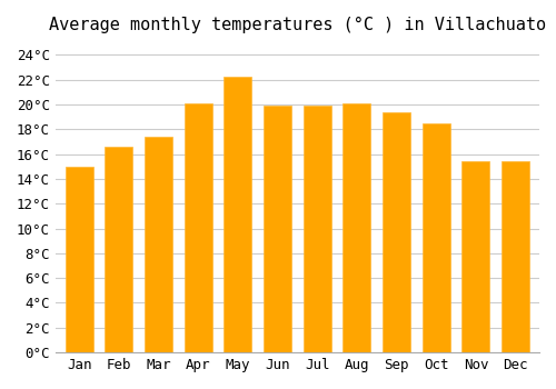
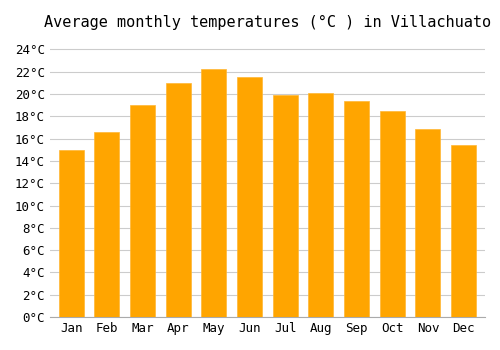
Mar: 17.4°C -> 19.0°C
Apr: 20.1°C -> 21.0°C
Jun: 19.9°C -> 21.5°C
Nov: 15.4°C -> 16.9°C
